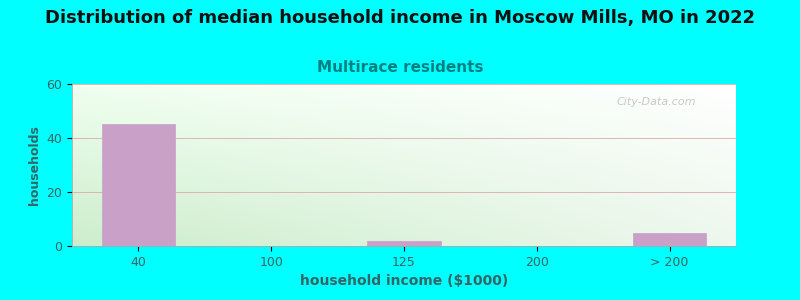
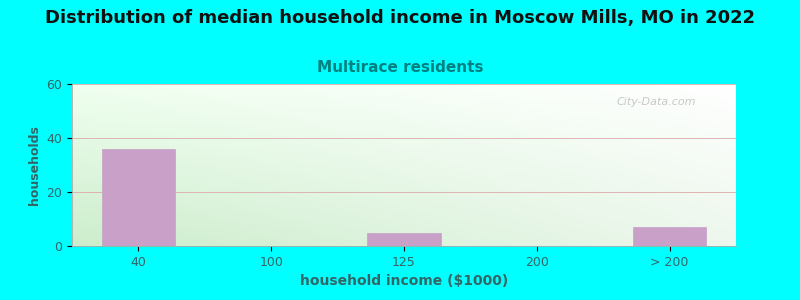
40: 45 -> 36
125: 2 -> 5
> 200: 5 -> 7
